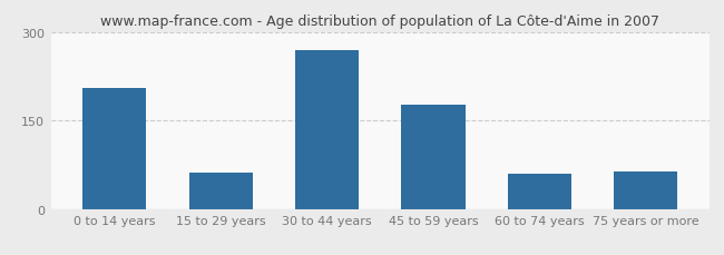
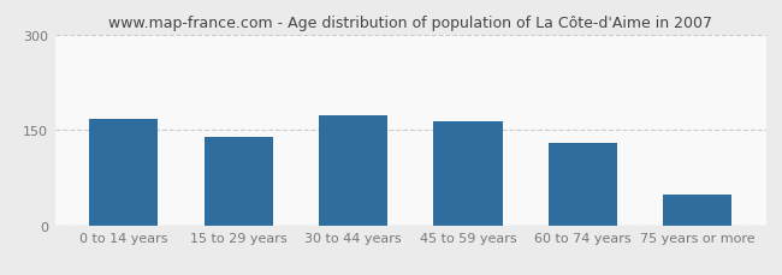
0 to 14 years: 206 -> 167
15 to 29 years: 62 -> 140
30 to 44 years: 270 -> 173
45 to 59 years: 176 -> 163
60 to 74 years: 60 -> 130
75 years or more: 64 -> 48
